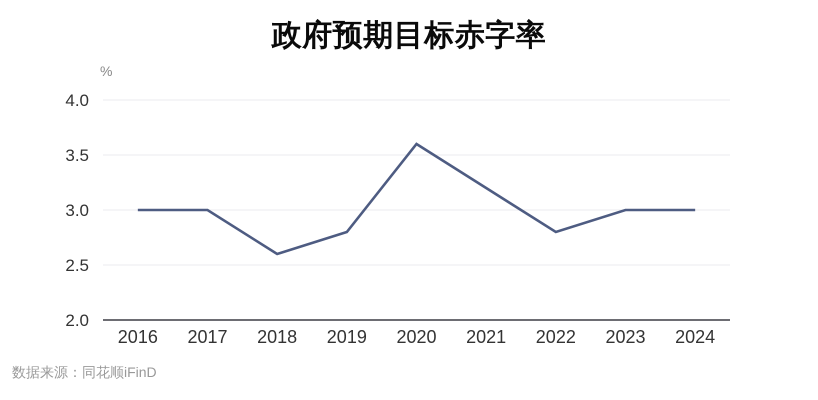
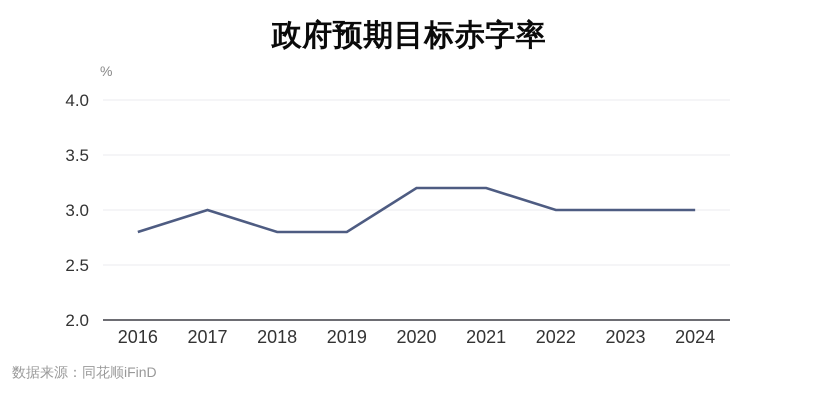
2016: 3.0 -> 2.8
2018: 2.6 -> 2.8
2020: 3.6 -> 3.2
2022: 2.8 -> 3.0
